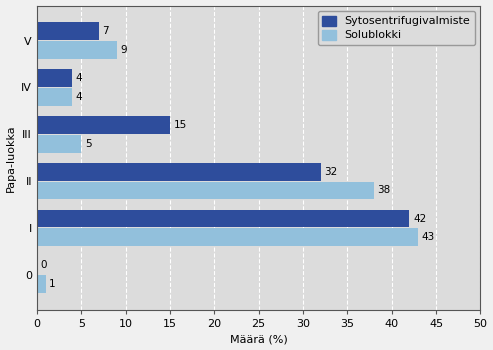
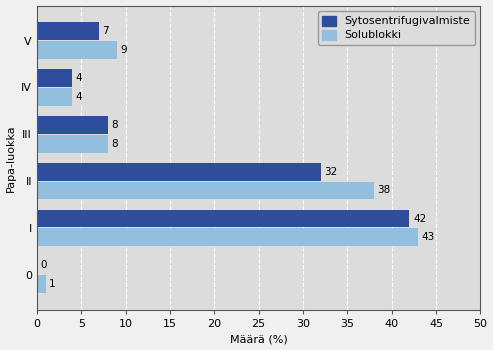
Sytosentrifugivalmiste/III: 15 -> 8
Solublokki/III: 5 -> 8
